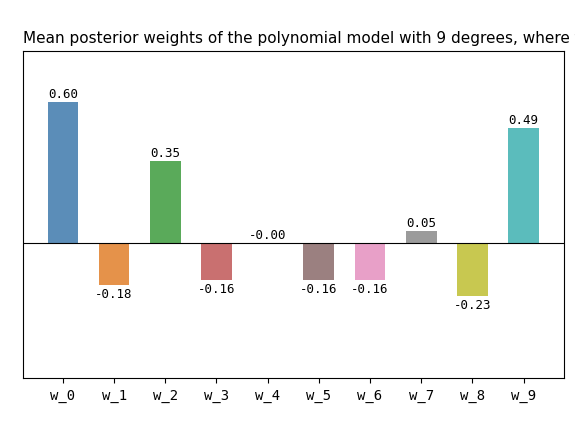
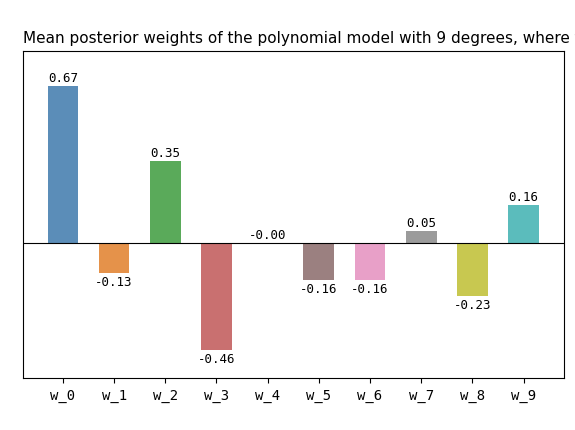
w_0: 0.60 -> 0.67
w_1: -0.18 -> -0.13
w_3: -0.16 -> -0.46
w_9: 0.49 -> 0.16
